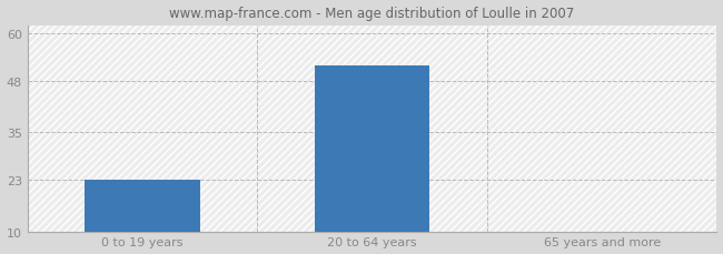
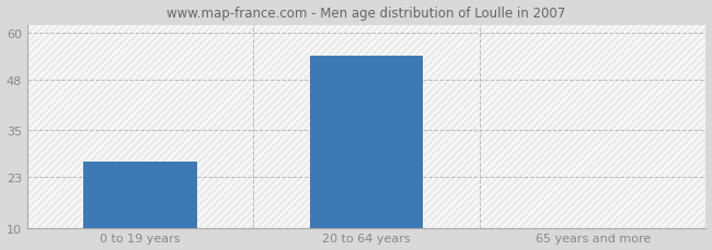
0 to 19 years: 23 -> 27
20 to 64 years: 52 -> 54
